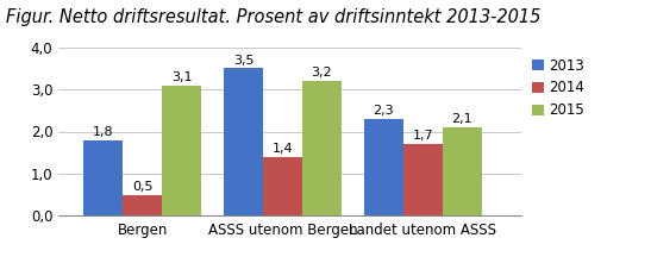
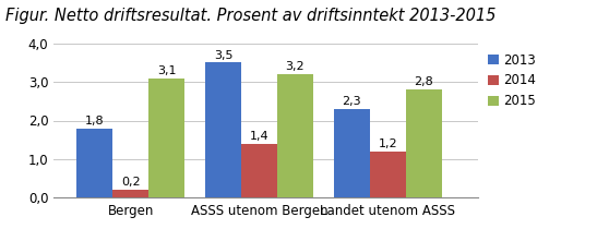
2014/Bergen: 0,5 -> 0,2
2014/Landet utenom ASSS: 1,7 -> 1,2
2015/Landet utenom ASSS: 2,1 -> 2,8
